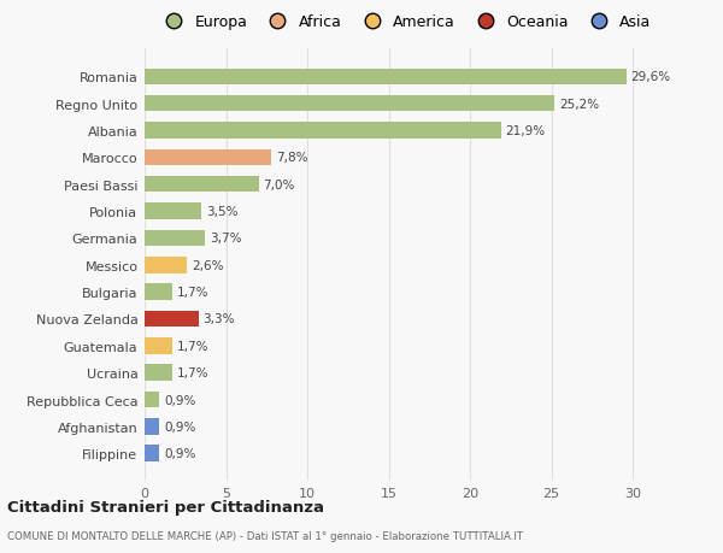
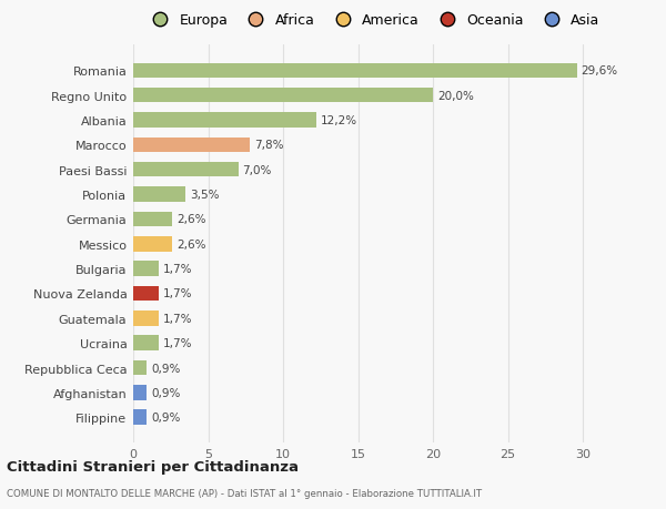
Regno Unito: 25,2% -> 20,0%
Albania: 21,9% -> 12,2%
Germania: 3,7% -> 2,6%
Nuova Zelanda: 3,3% -> 1,7%
